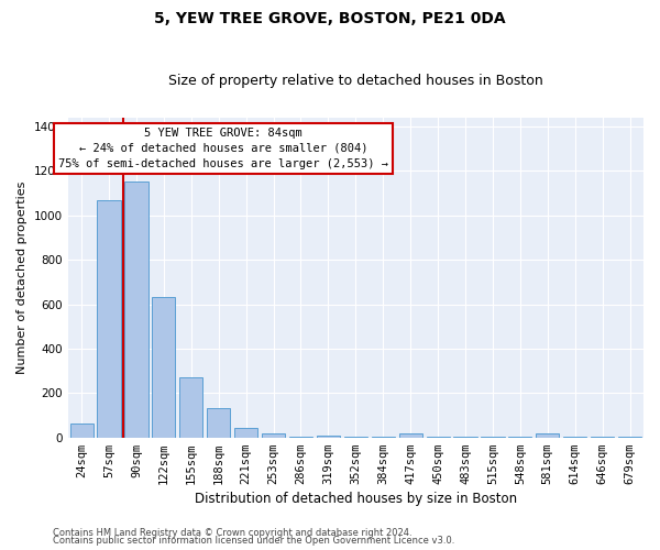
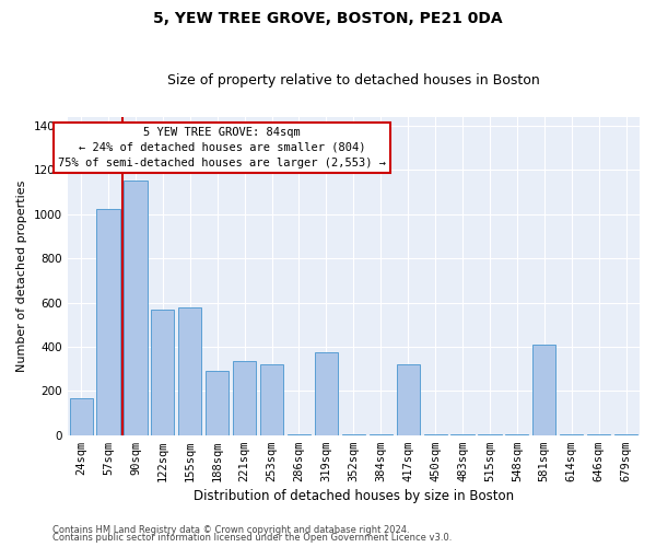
24sqm: 65 -> 165
57sqm: 1070 -> 1025
122sqm: 635 -> 570
155sqm: 270 -> 580
188sqm: 130 -> 290
221sqm: 45 -> 335
253sqm: 20 -> 320
319sqm: 10 -> 375
417sqm: 20 -> 320
581sqm: 20 -> 410
